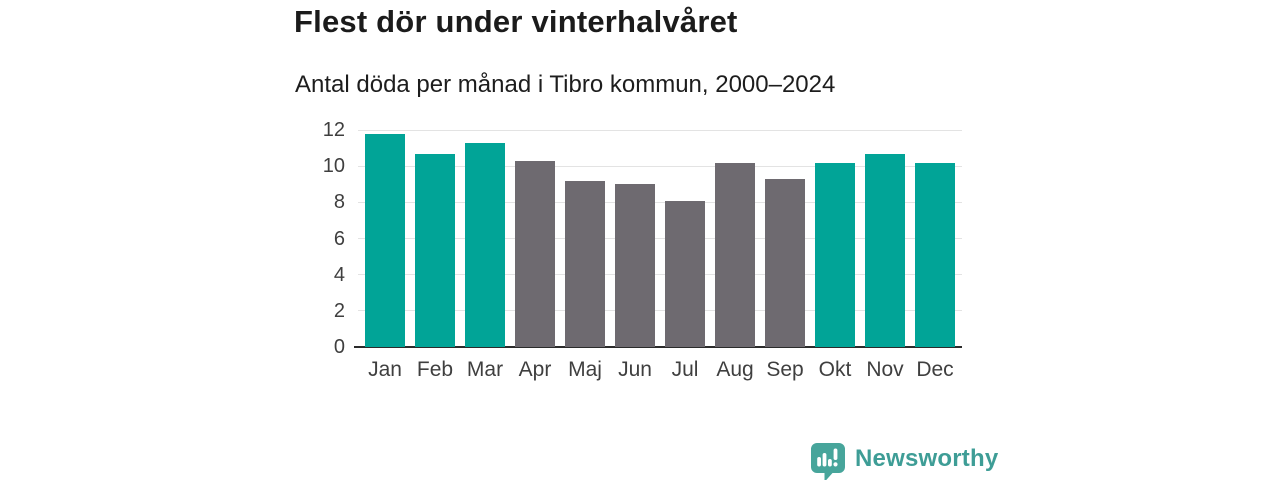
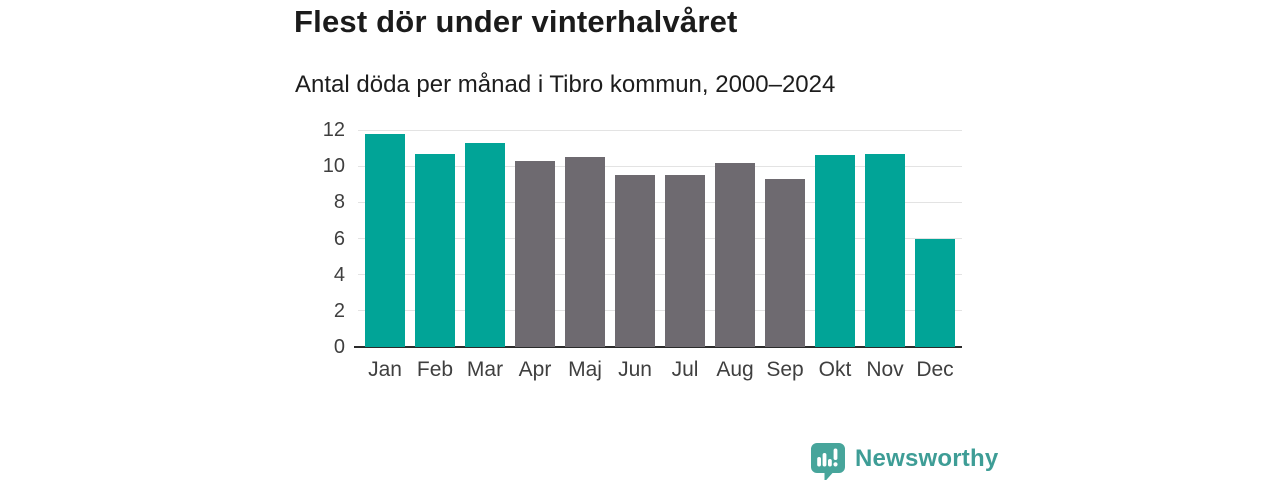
Maj: 9.2 -> 10.5
Jun: 9.0 -> 9.5
Jul: 8.1 -> 9.5
Okt: 10.2 -> 10.6
Dec: 10.2 -> 6.0
